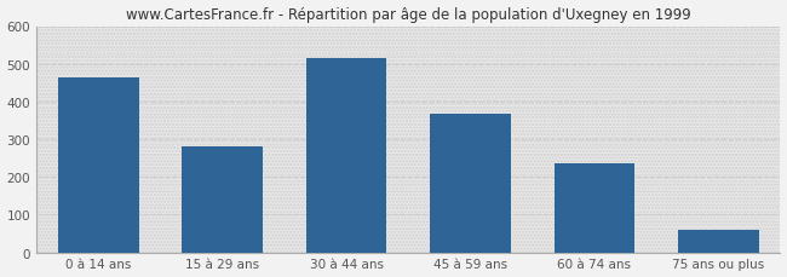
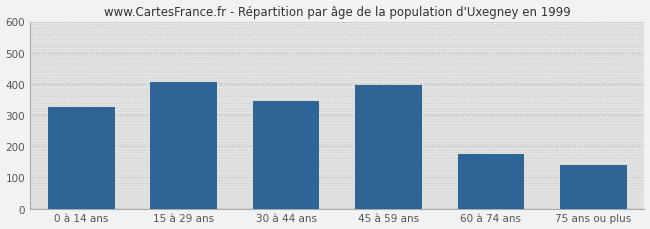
0 à 14 ans: 465 -> 325
15 à 29 ans: 281 -> 405
30 à 44 ans: 514 -> 345
45 à 59 ans: 366 -> 395
60 à 74 ans: 236 -> 175
75 ans ou plus: 58 -> 140
